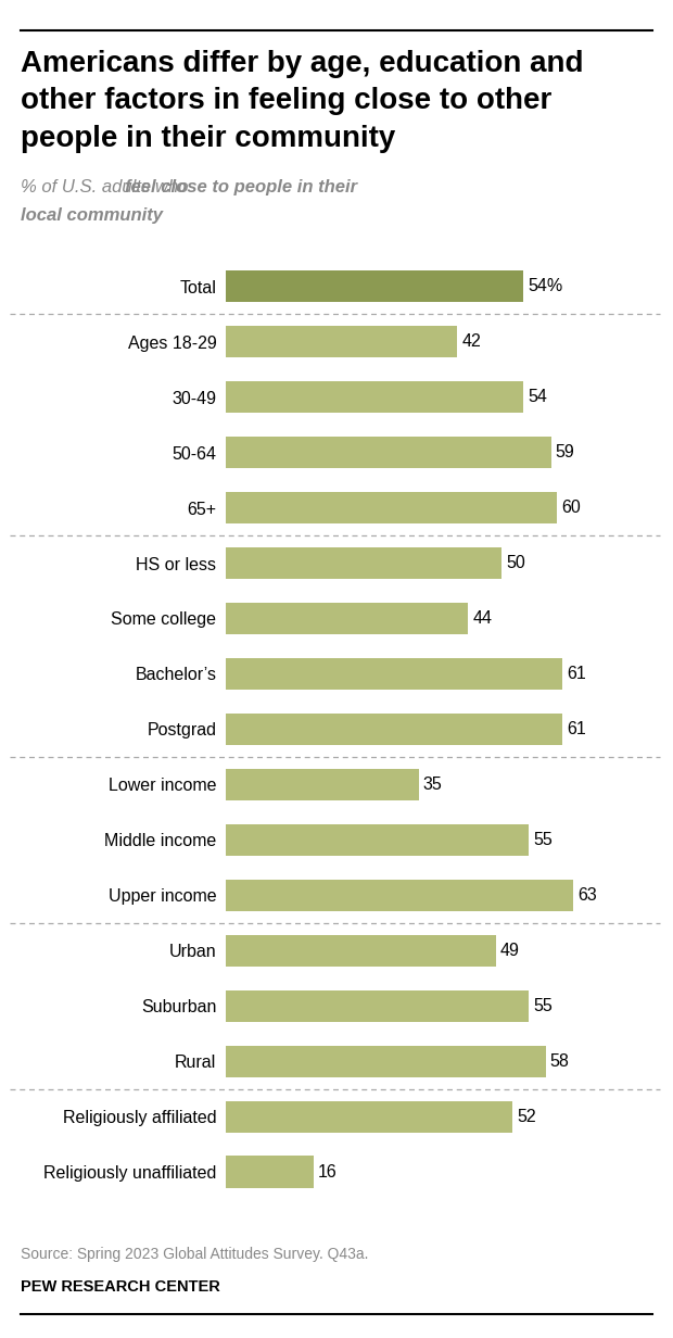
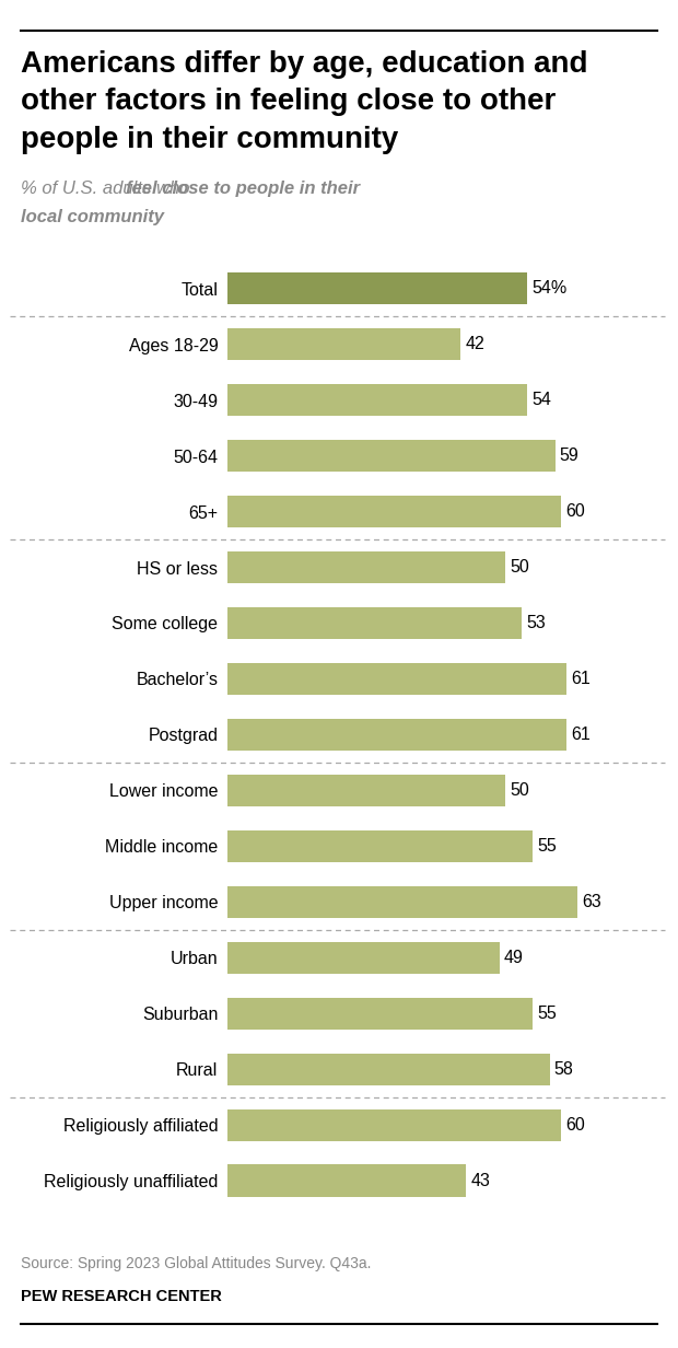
Some college: 44 -> 53
Lower income: 35 -> 50
Religiously affiliated: 52 -> 60
Religiously unaffiliated: 16 -> 43
